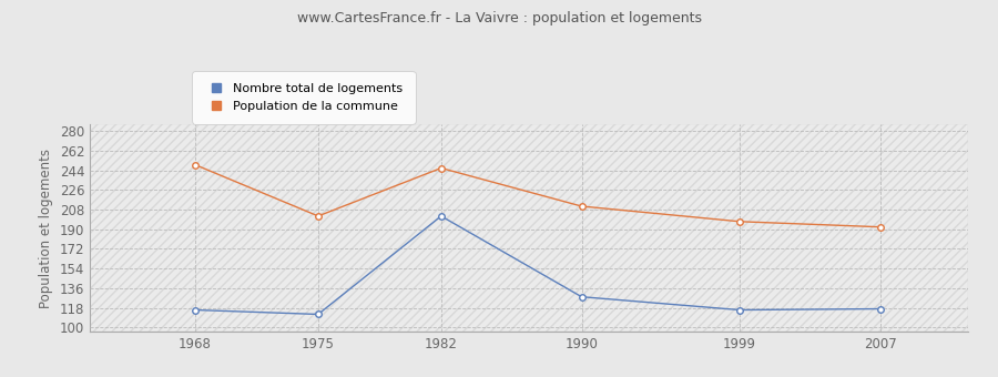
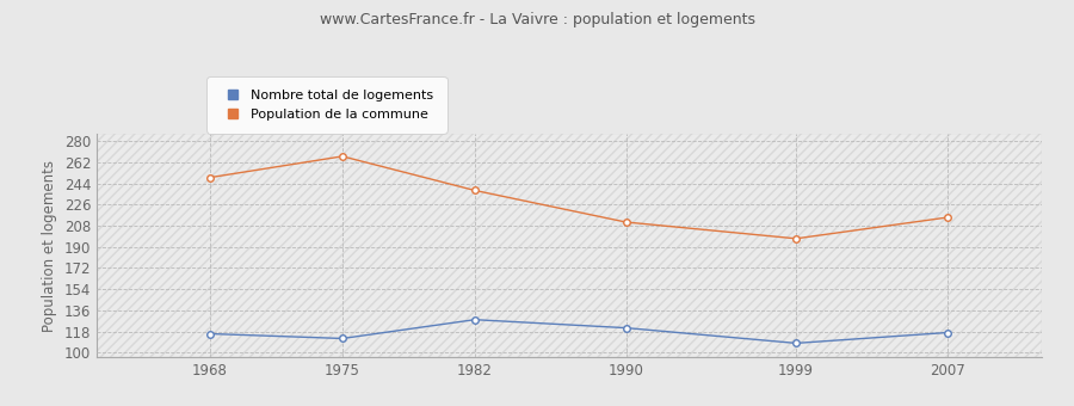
Population de la commune/1975: 202 -> 267
Nombre total de logements/1982: 202 -> 128
Population de la commune/1982: 246 -> 238
Nombre total de logements/1990: 128 -> 121
Nombre total de logements/1999: 116 -> 108
Population de la commune/2007: 192 -> 215
